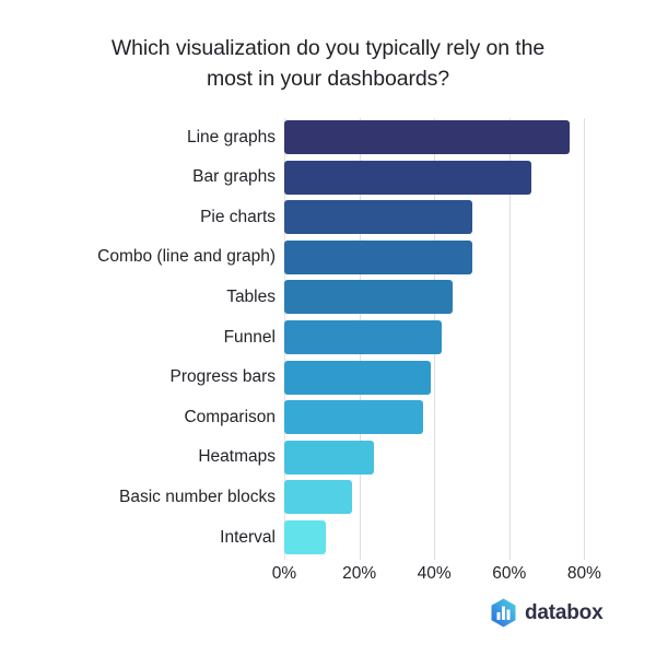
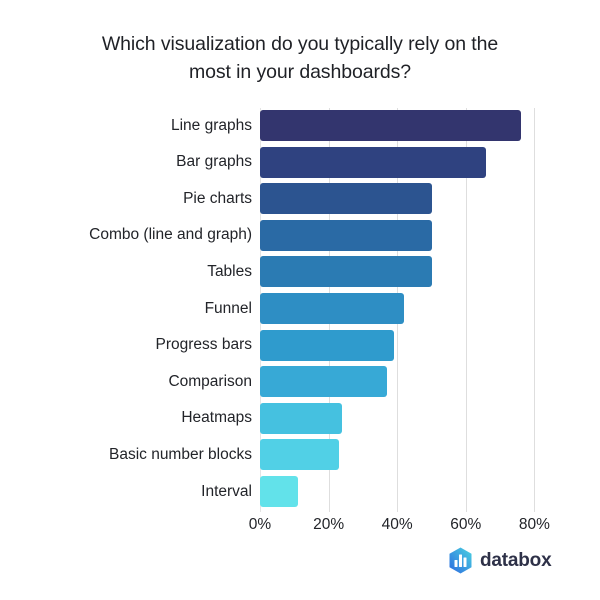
Tables: 45% -> 50%
Basic number blocks: 18% -> 23%
